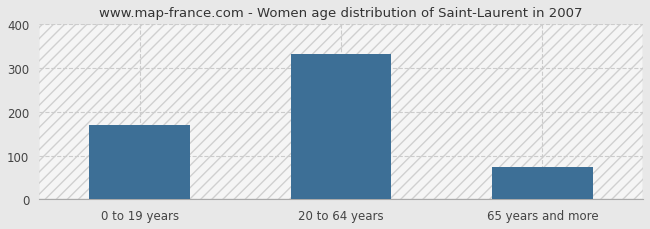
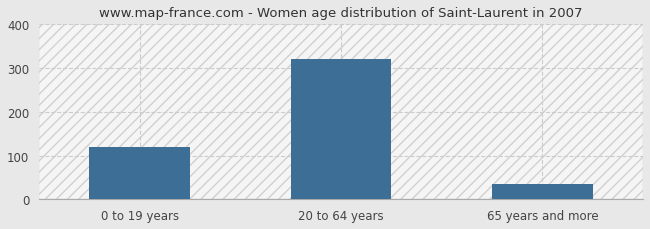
0 to 19 years: 170 -> 120
20 to 64 years: 333 -> 320
65 years and more: 75 -> 35
